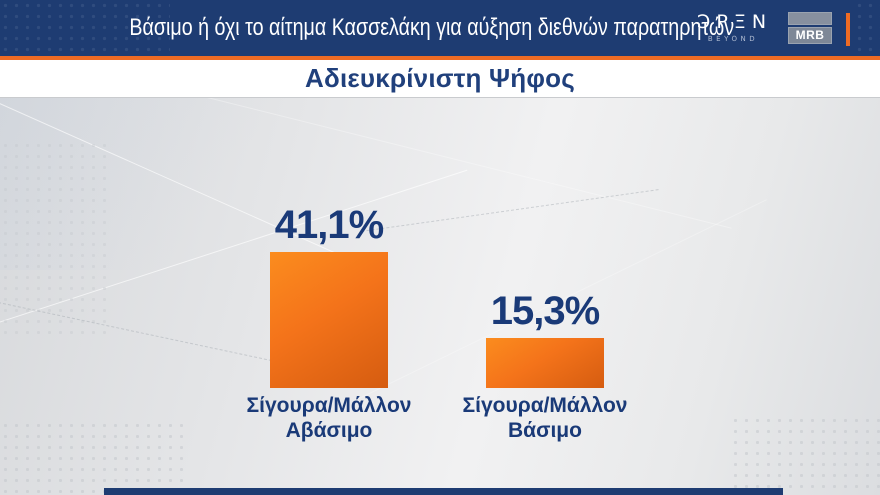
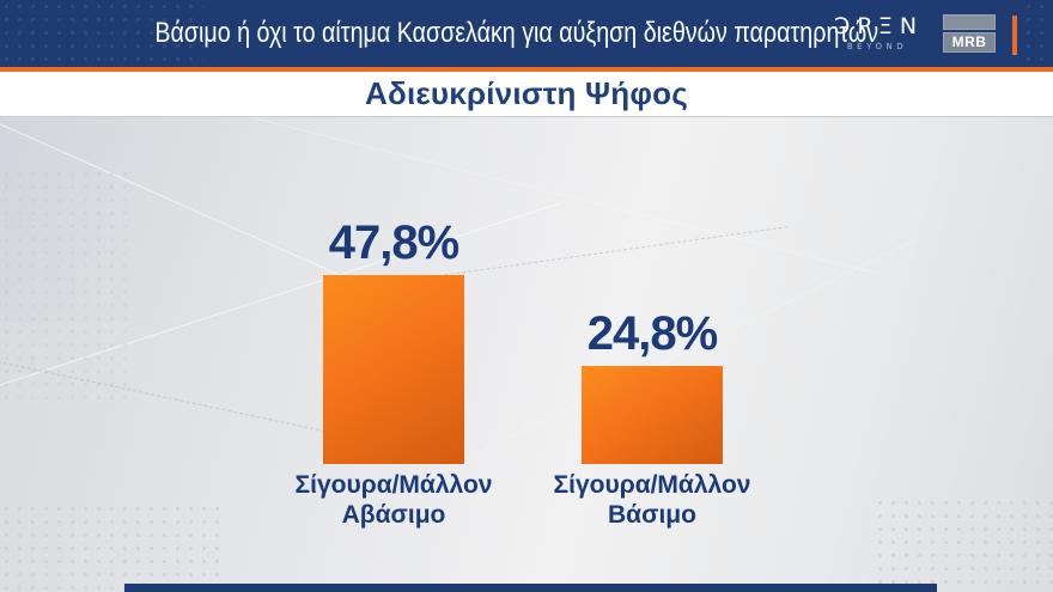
Σίγουρα/Μάλλον Αβάσιμο: 41,1% -> 47,8%
Σίγουρα/Μάλλον Βάσιμο: 15,3% -> 24,8%
